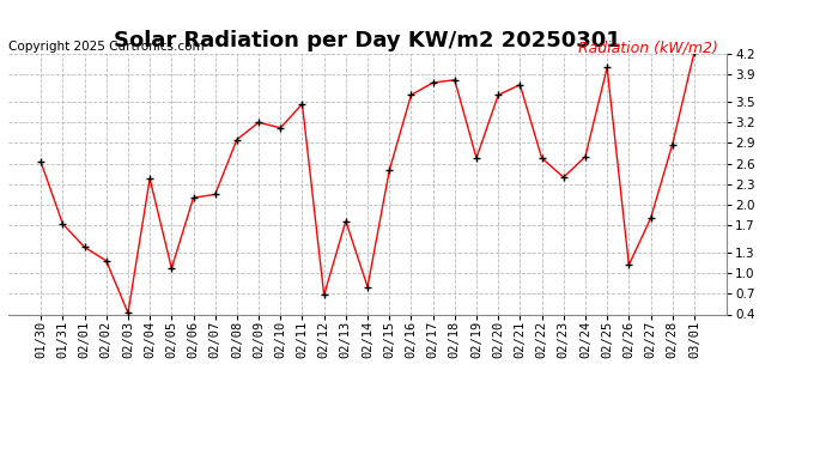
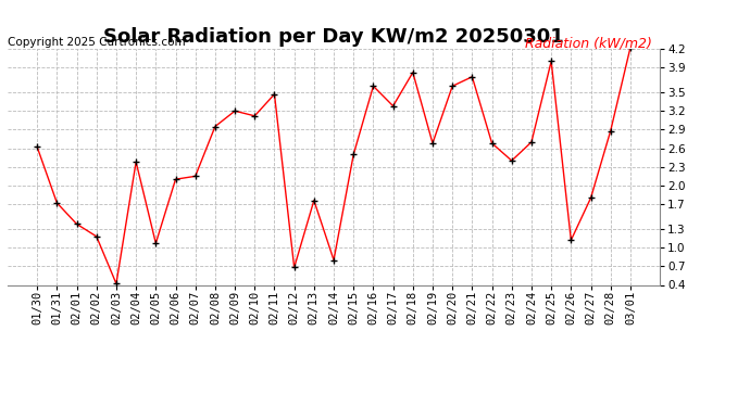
02/17: 3.78 -> 3.28
